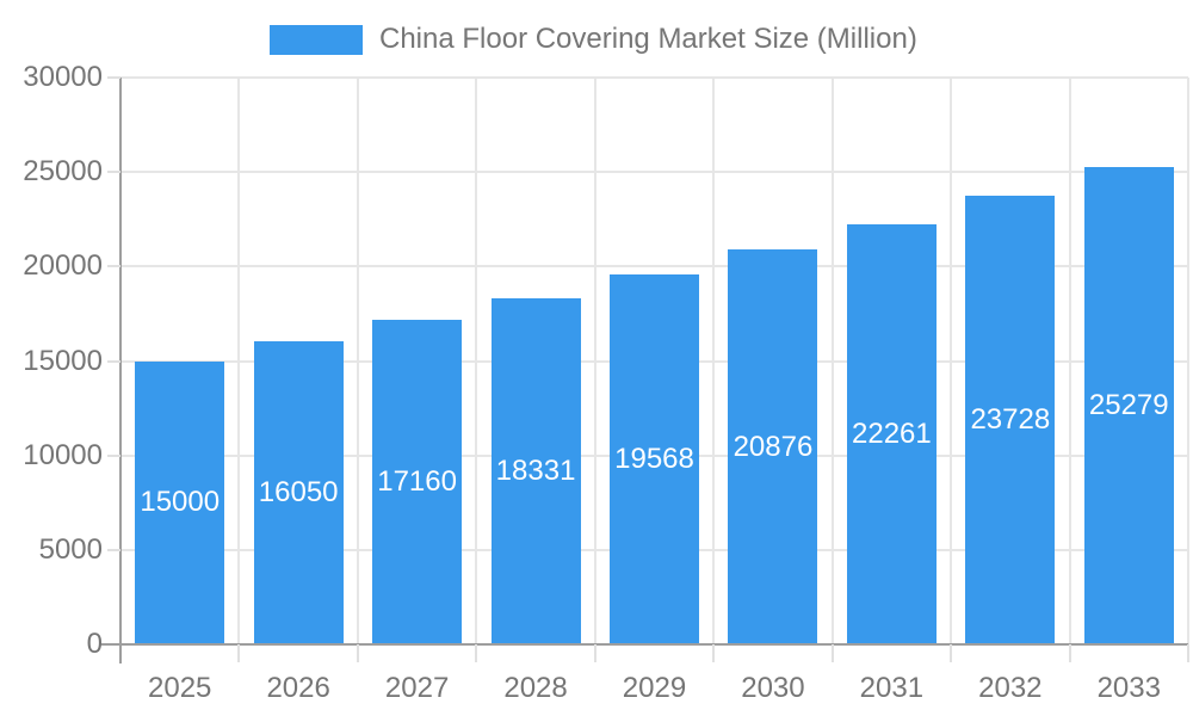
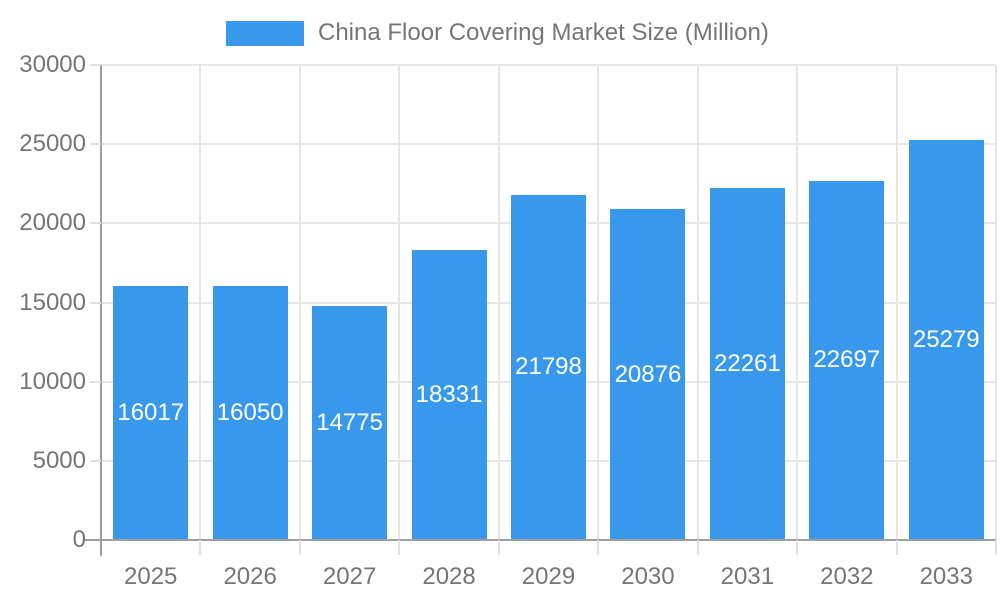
2025: 15000 -> 16017
2027: 17160 -> 14775
2029: 19568 -> 21798
2032: 23728 -> 22697
